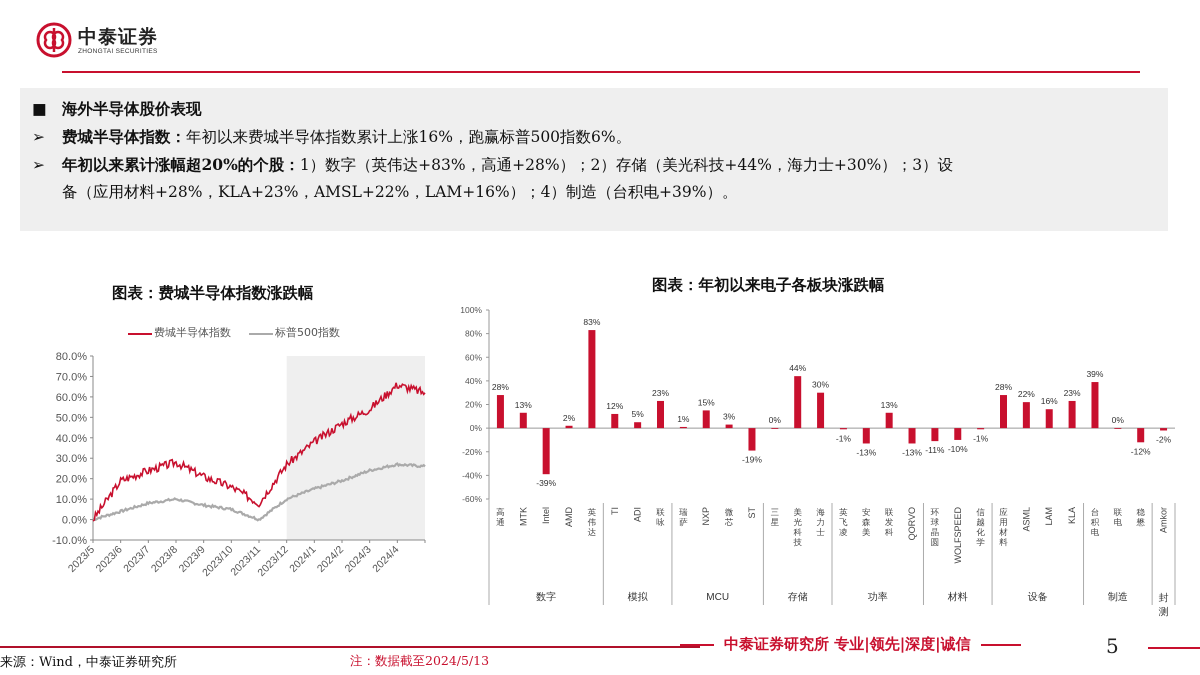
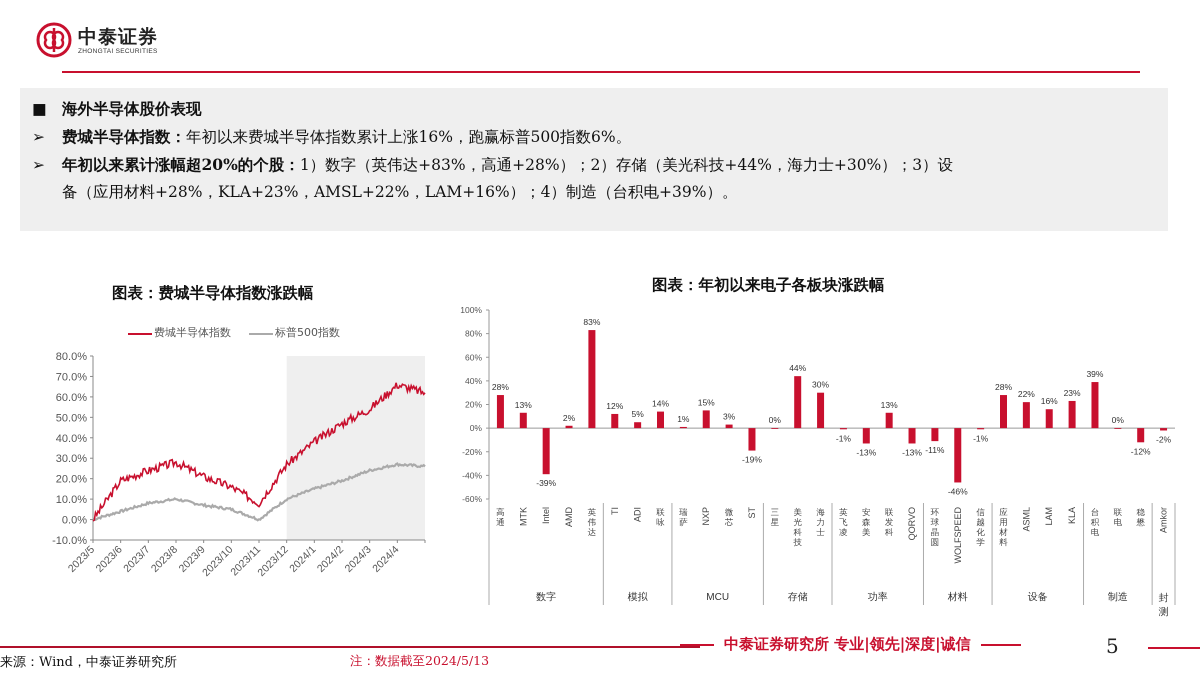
图表：年初以来电子各板块涨跌幅/联咏: 23% -> 14%
图表：年初以来电子各板块涨跌幅/WOLFSPEED: -10% -> -46%
